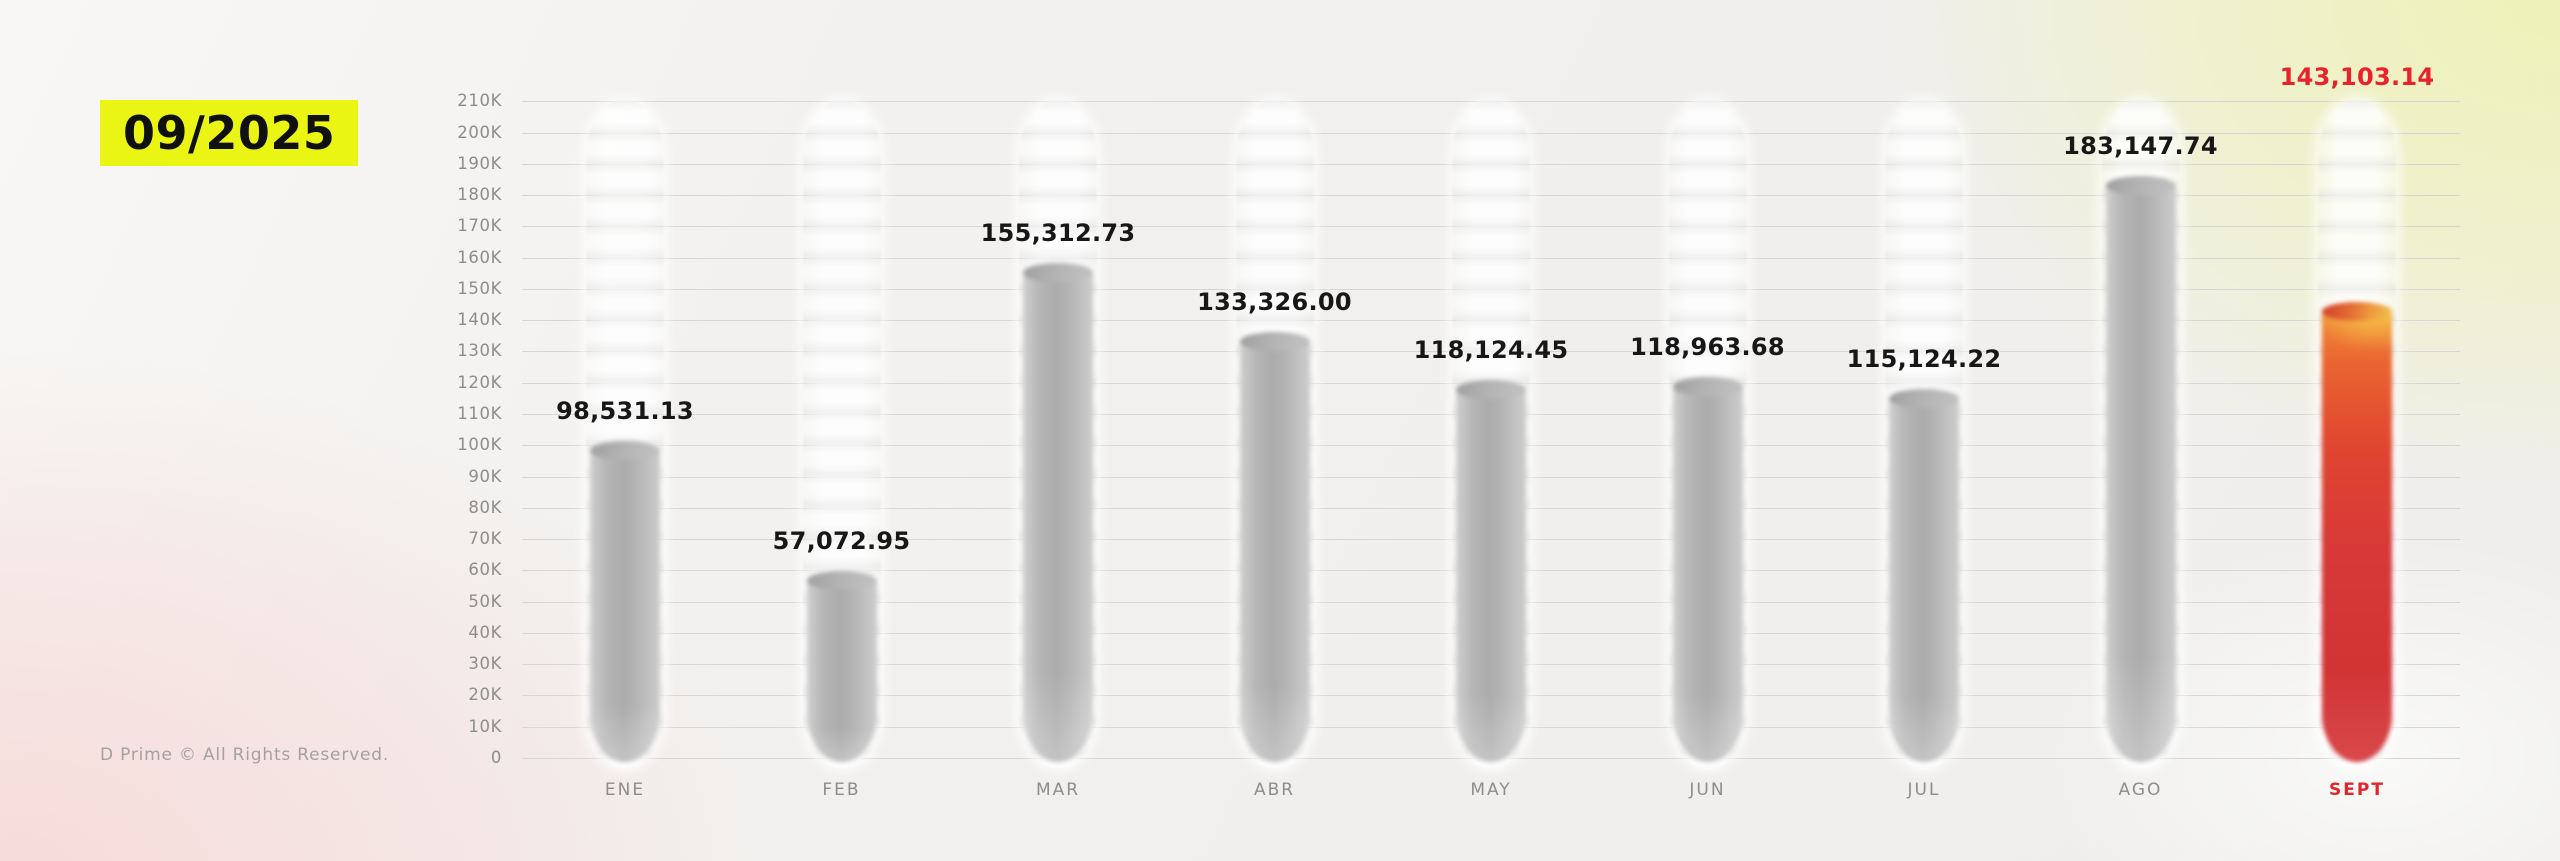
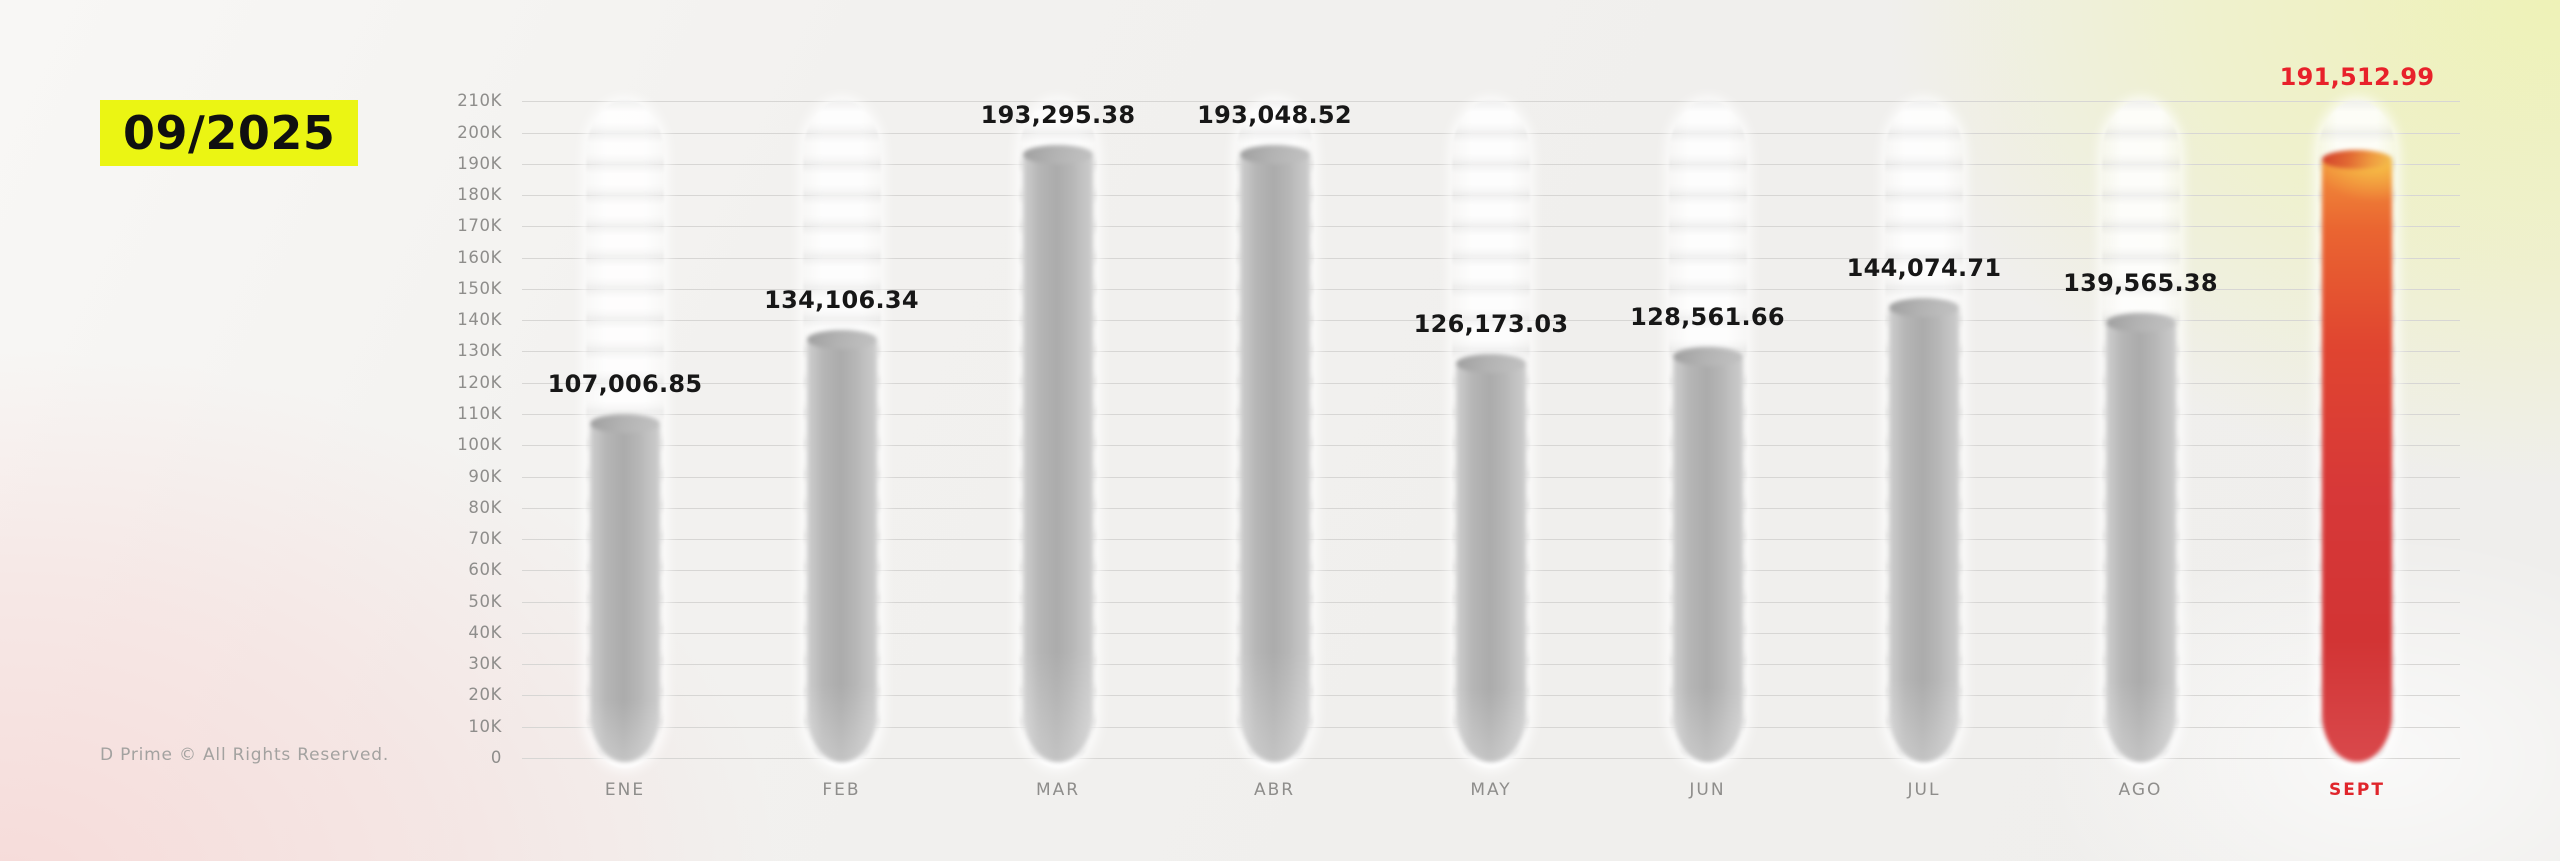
ENE: 98,531.13 -> 107,006.85
FEB: 57,072.95 -> 134,106.34
MAR: 155,312.73 -> 193,295.38
ABR: 133,326.00 -> 193,048.52
MAY: 118,124.45 -> 126,173.03
JUN: 118,963.68 -> 128,561.66
JUL: 115,124.22 -> 144,074.71
AGO: 183,147.74 -> 139,565.38
SEPT: 143,103.14 -> 191,512.99
